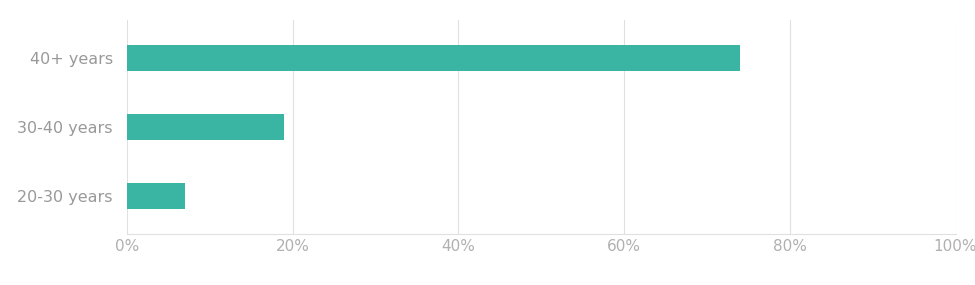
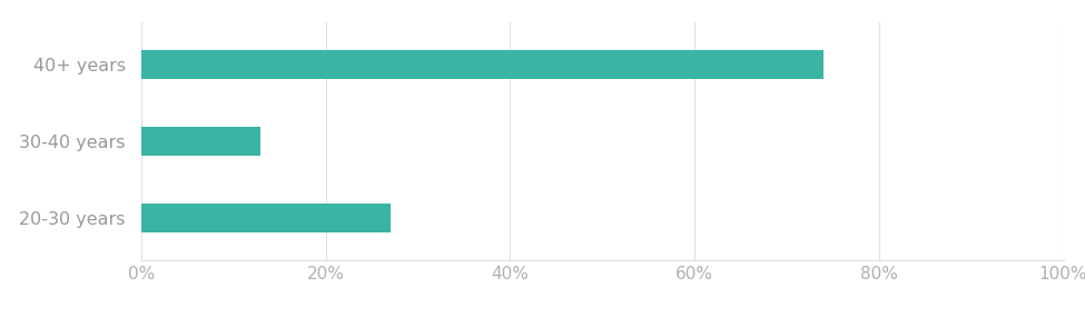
30-40 years: 19% -> 13%
20-30 years: 7% -> 27%
